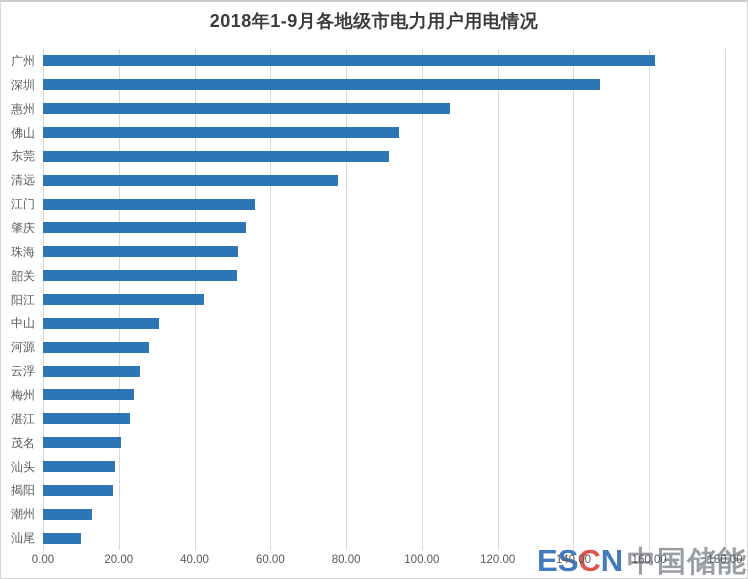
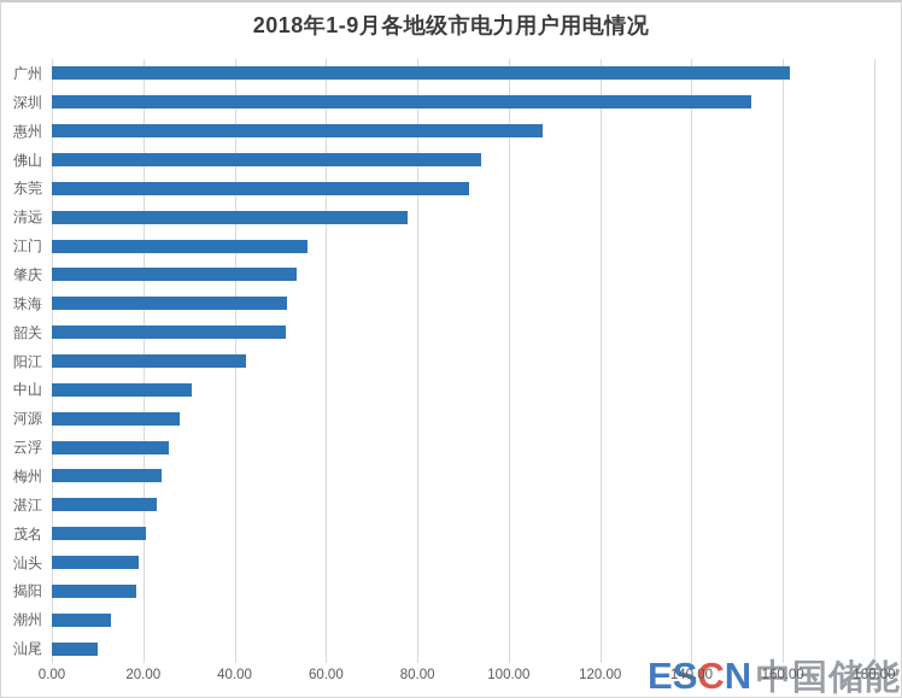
深圳: 147 -> 153
